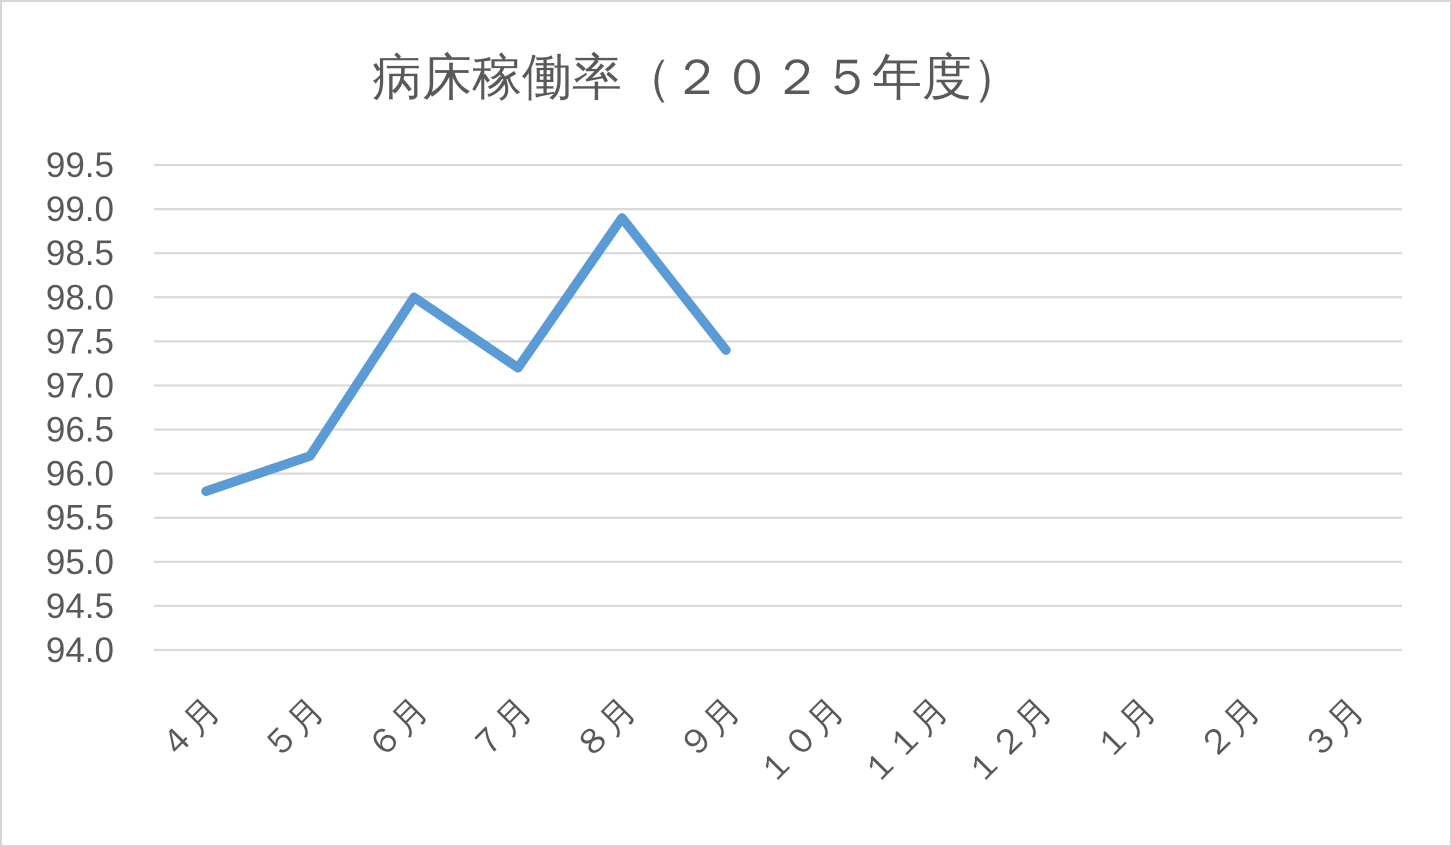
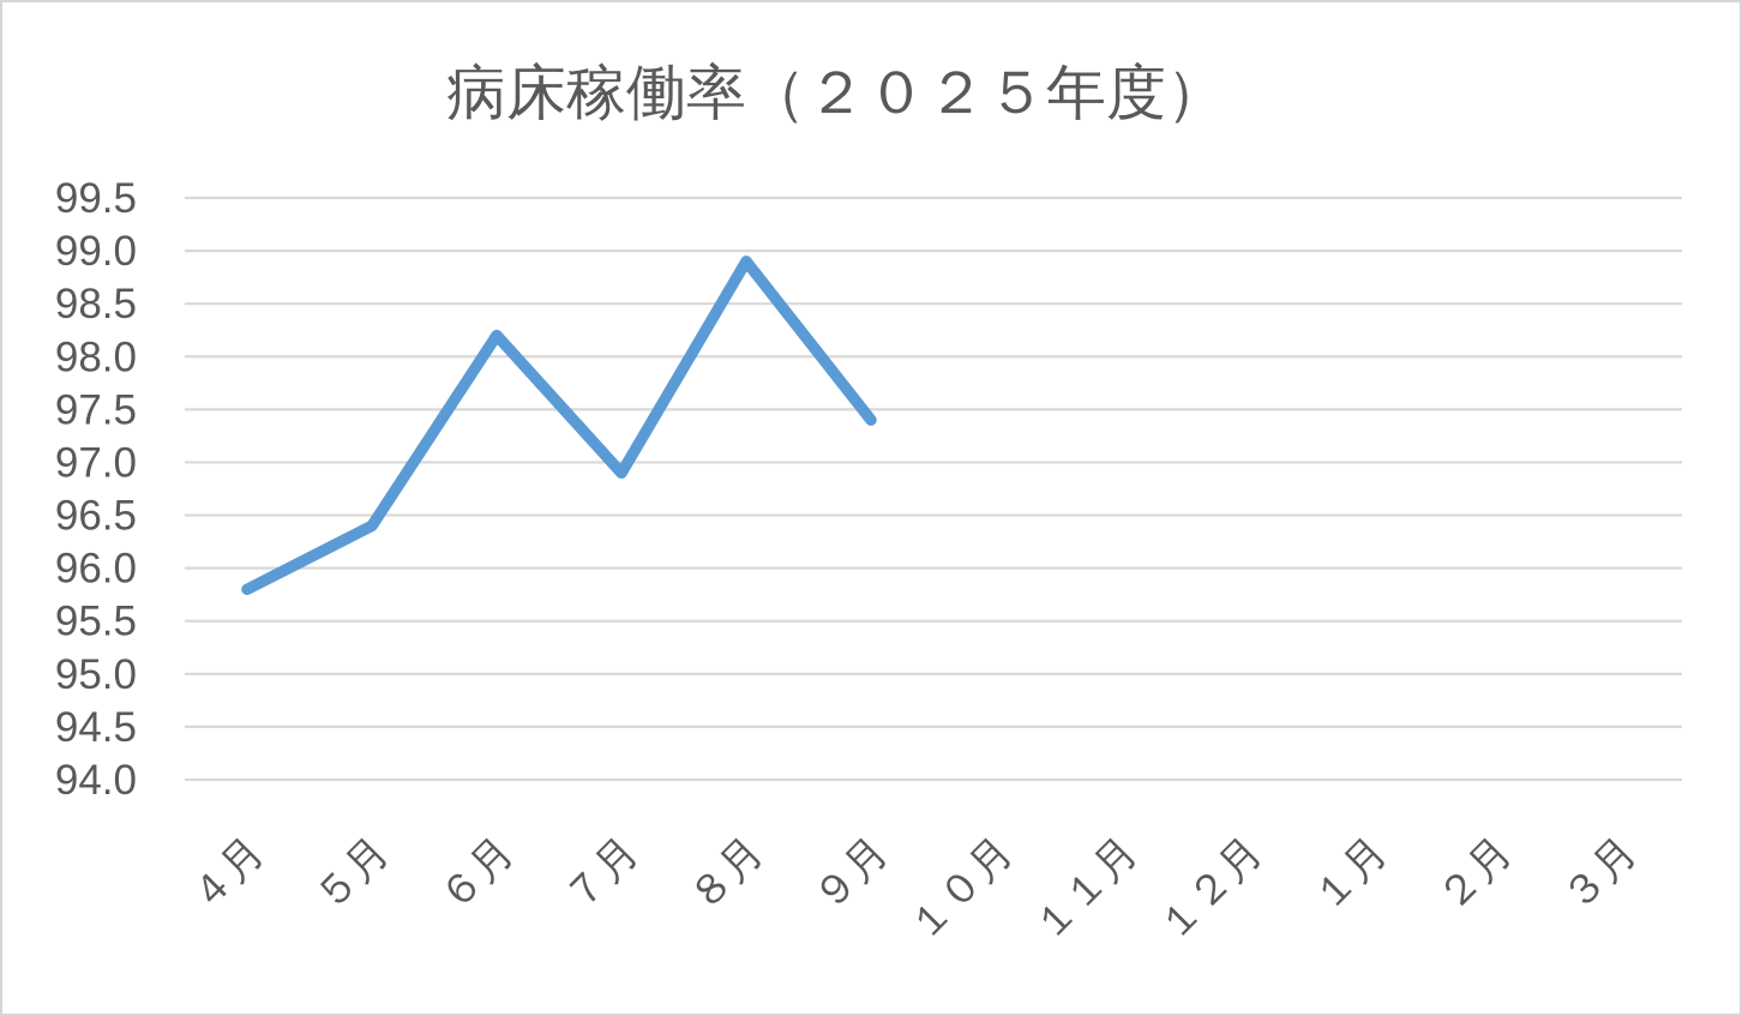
５月: 96.2 -> 96.4
６月: 98.0 -> 98.2
７月: 97.2 -> 96.9
